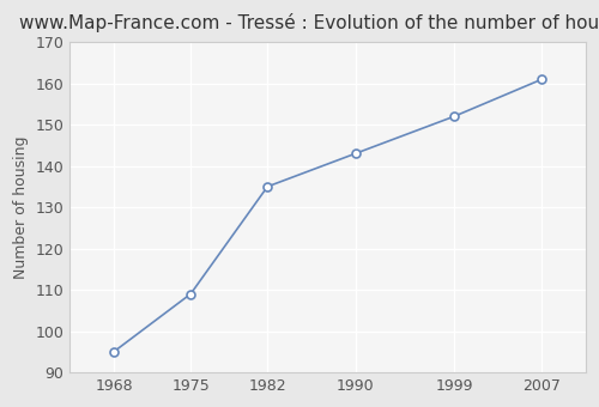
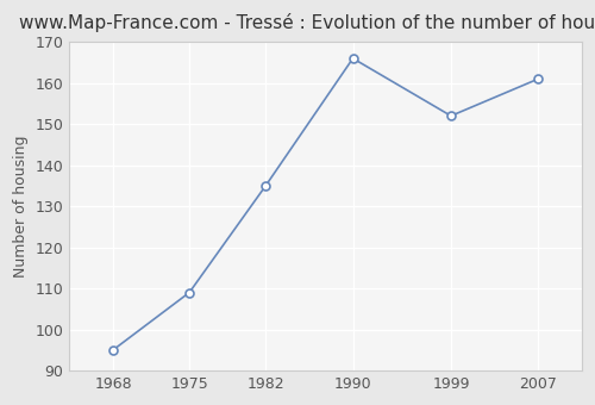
1990: 143 -> 166
